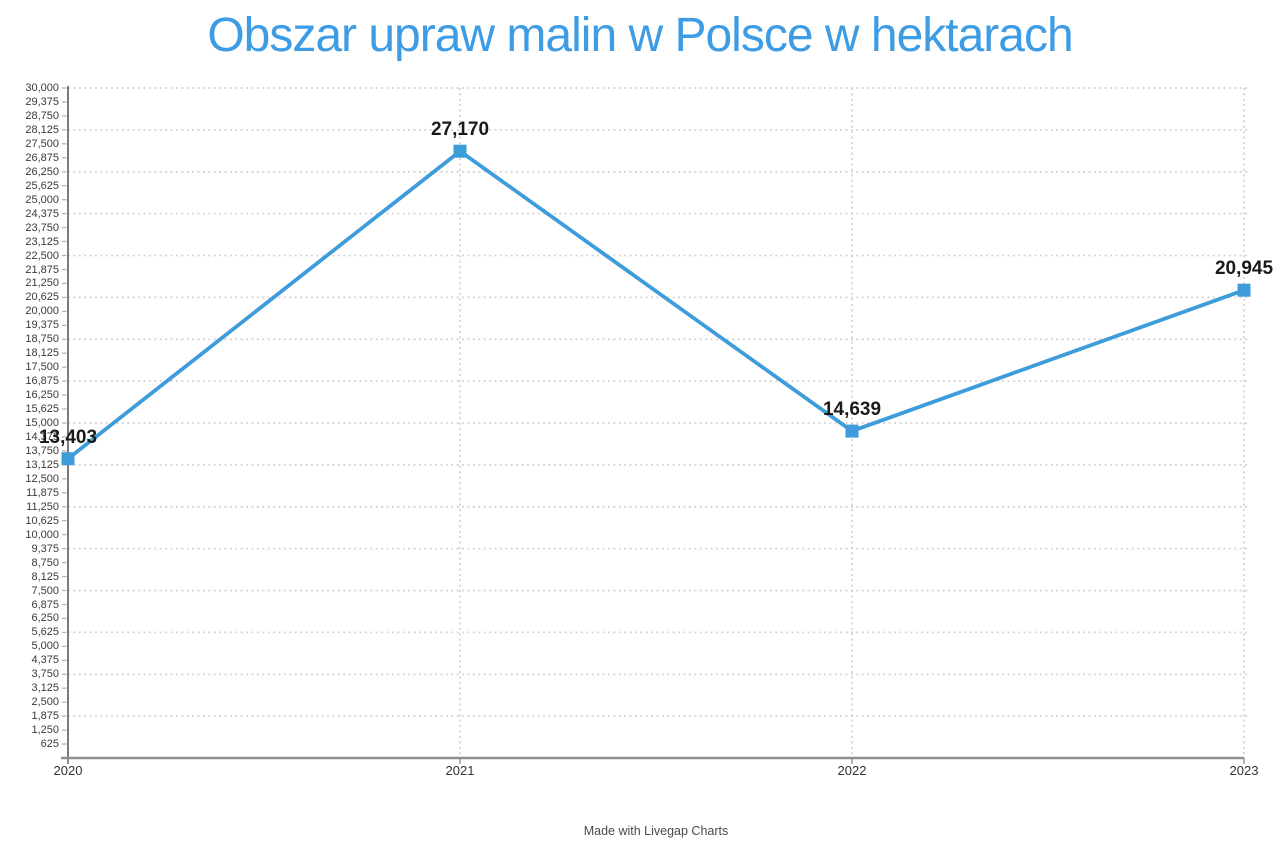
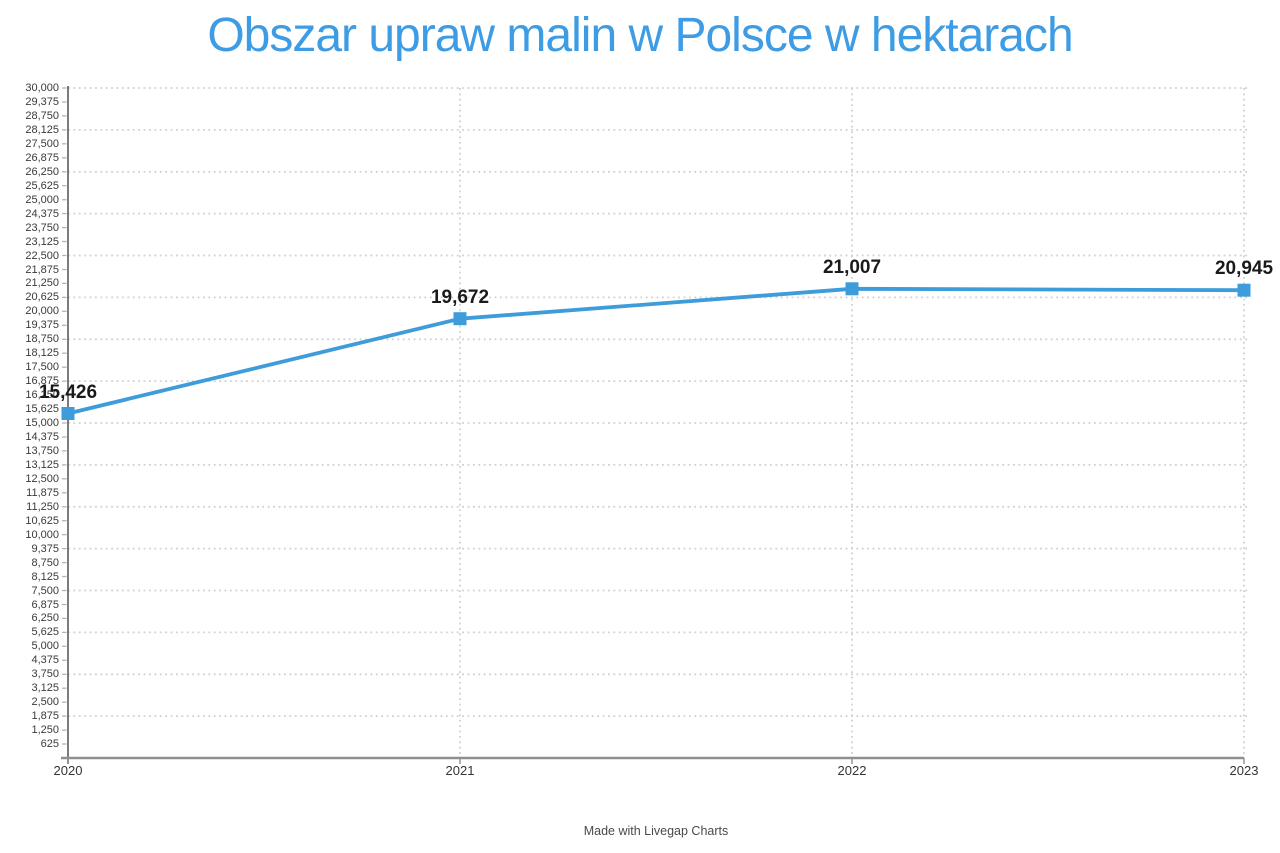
2020: 13,403 -> 15,426
2021: 27,170 -> 19,672
2022: 14,639 -> 21,007
